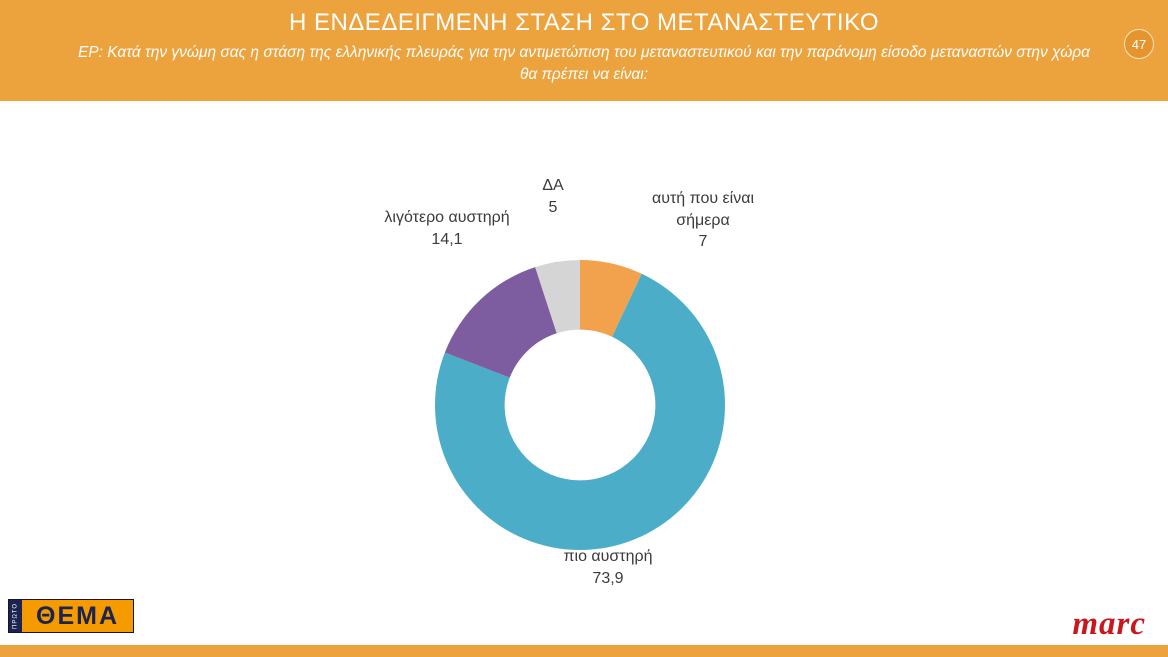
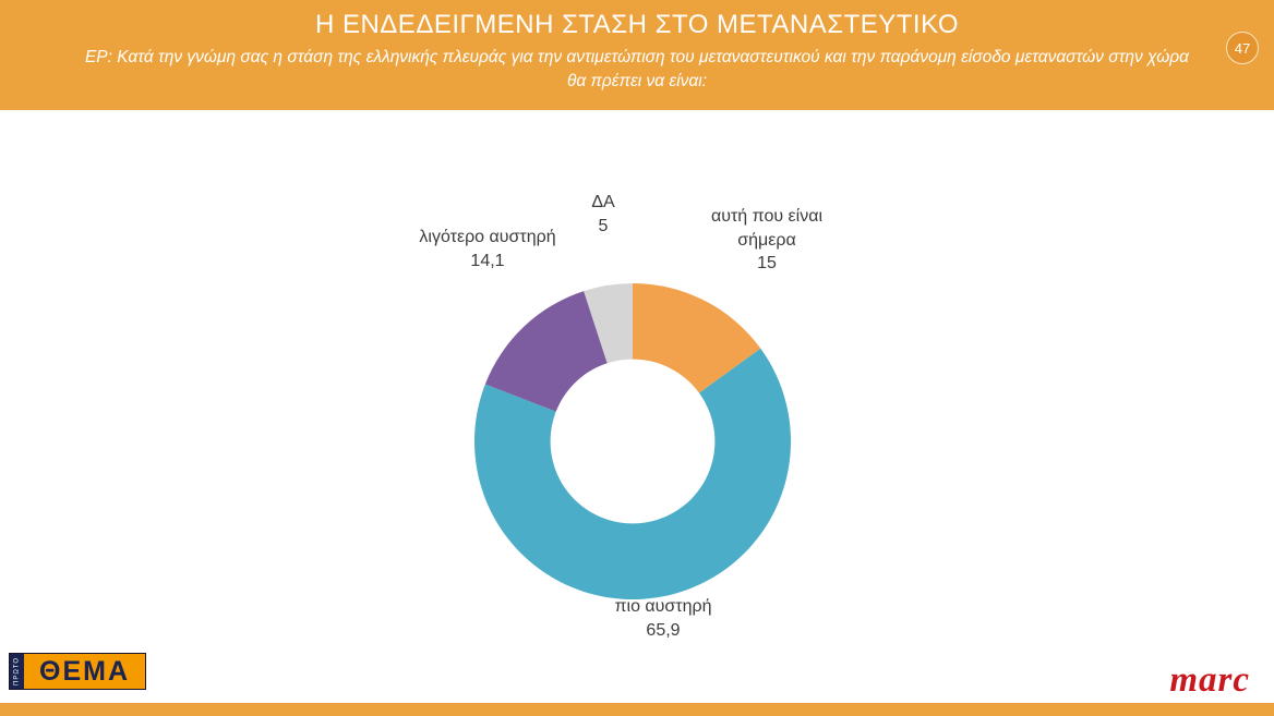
αυτή που είναι σήμερα: 7 -> 15
πιο αυστηρή: 73,9 -> 65,9
